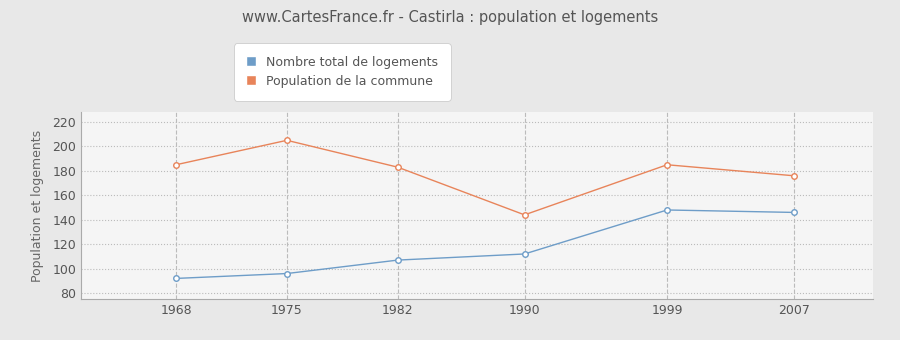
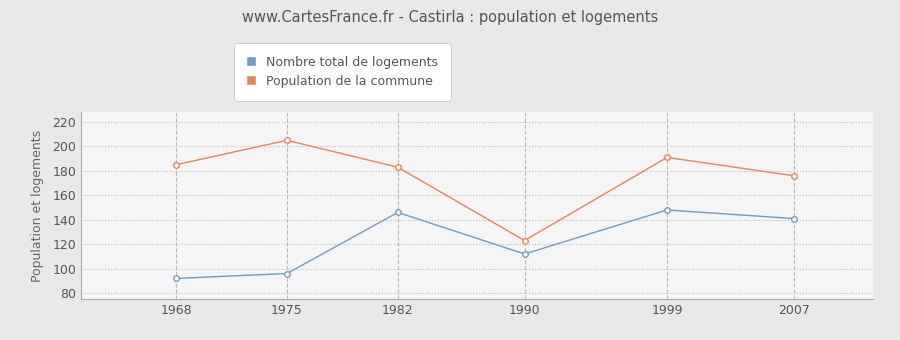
Nombre total de logements/1982: 107 -> 146
Population de la commune/1990: 144 -> 123
Population de la commune/1999: 185 -> 191
Nombre total de logements/2007: 146 -> 141
